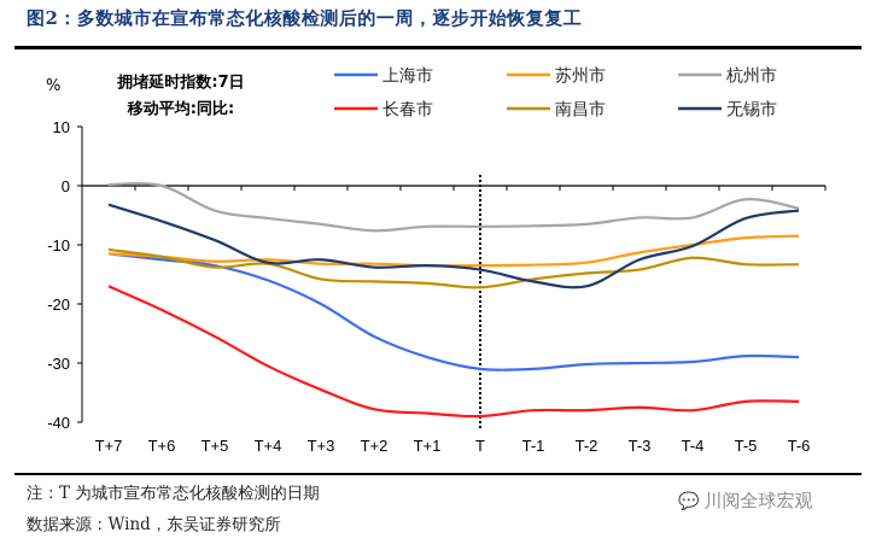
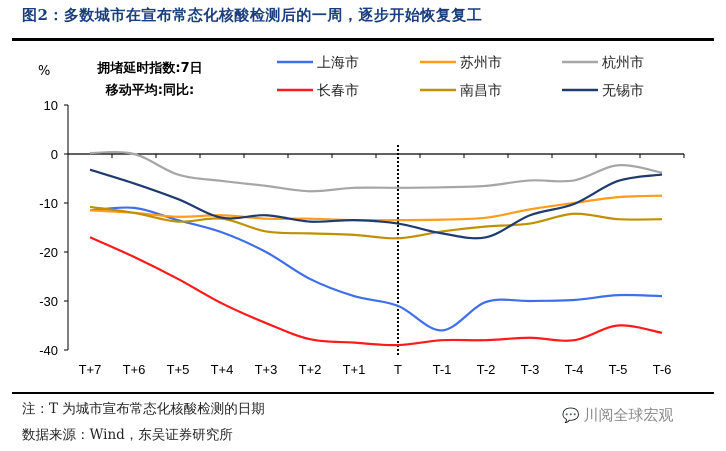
上海市/T+6: -12 -> -11
上海市/T-1: -31 -> -36
长春市/T-5: -36 -> -35
